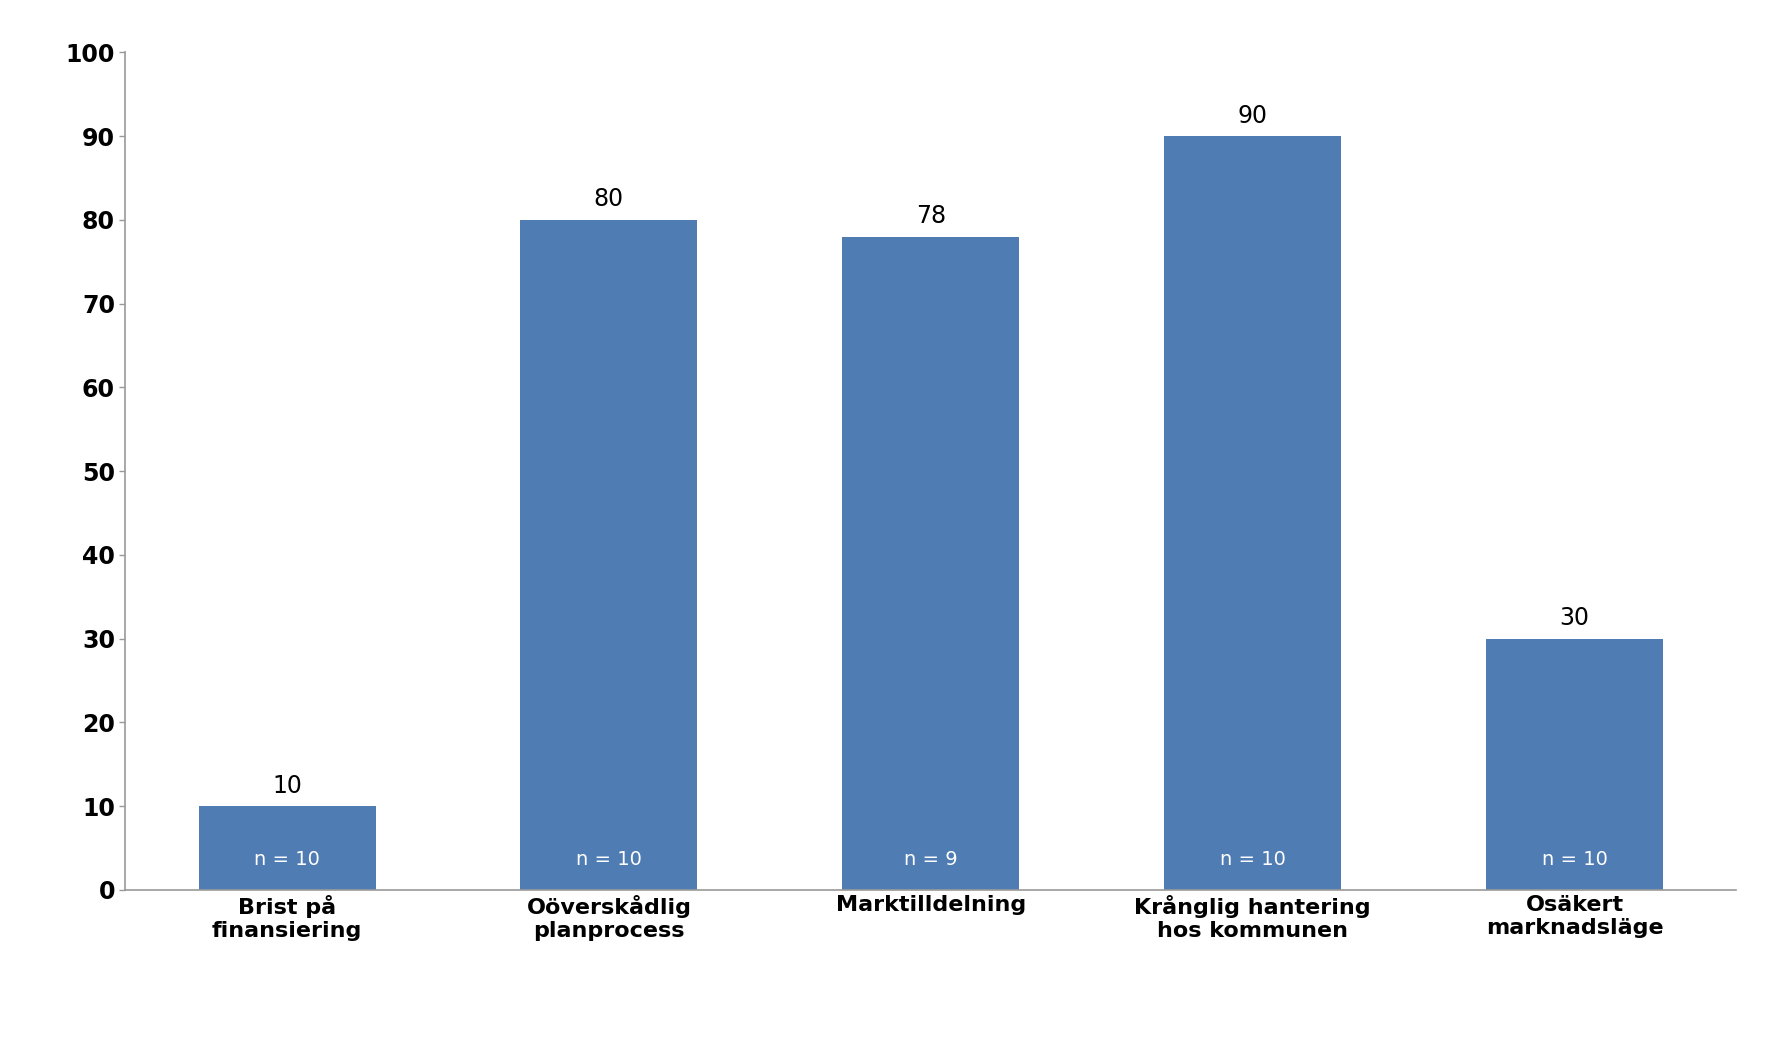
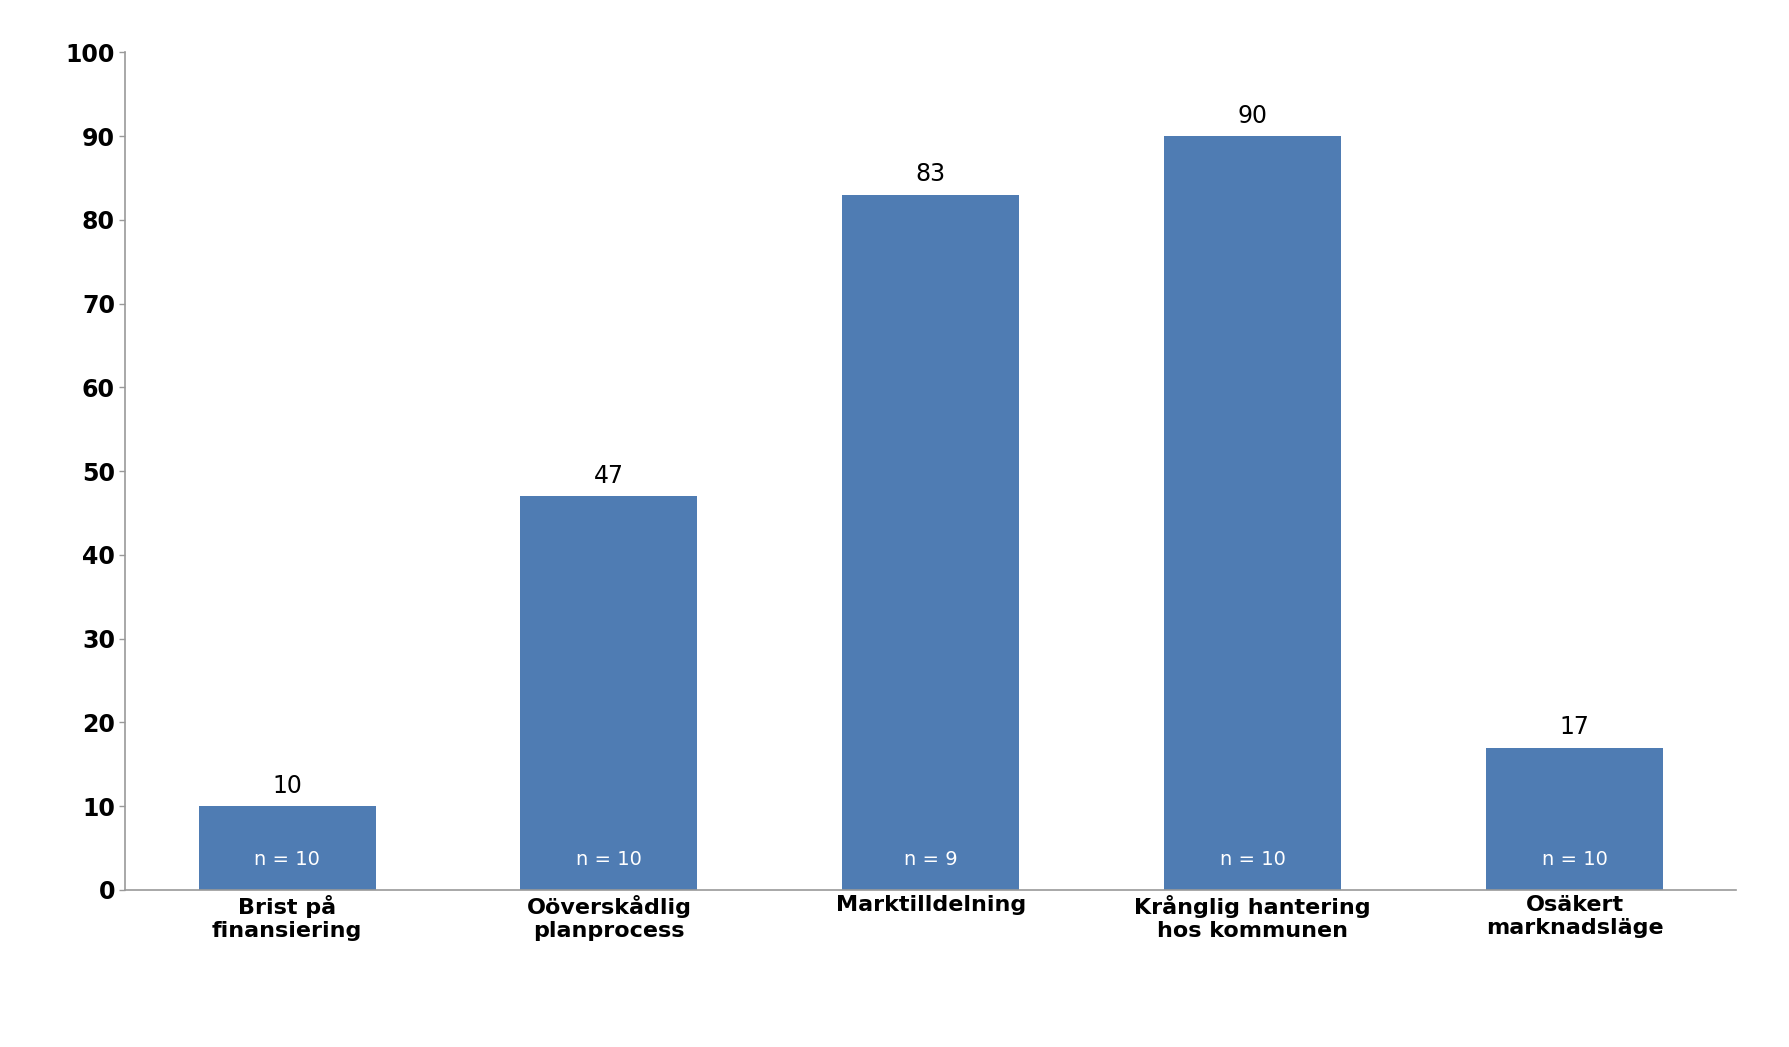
Oöverskådlig planprocess: 80 -> 47
Marktilldelning: 78 -> 83
Osäkert marknadsläge: 30 -> 17
